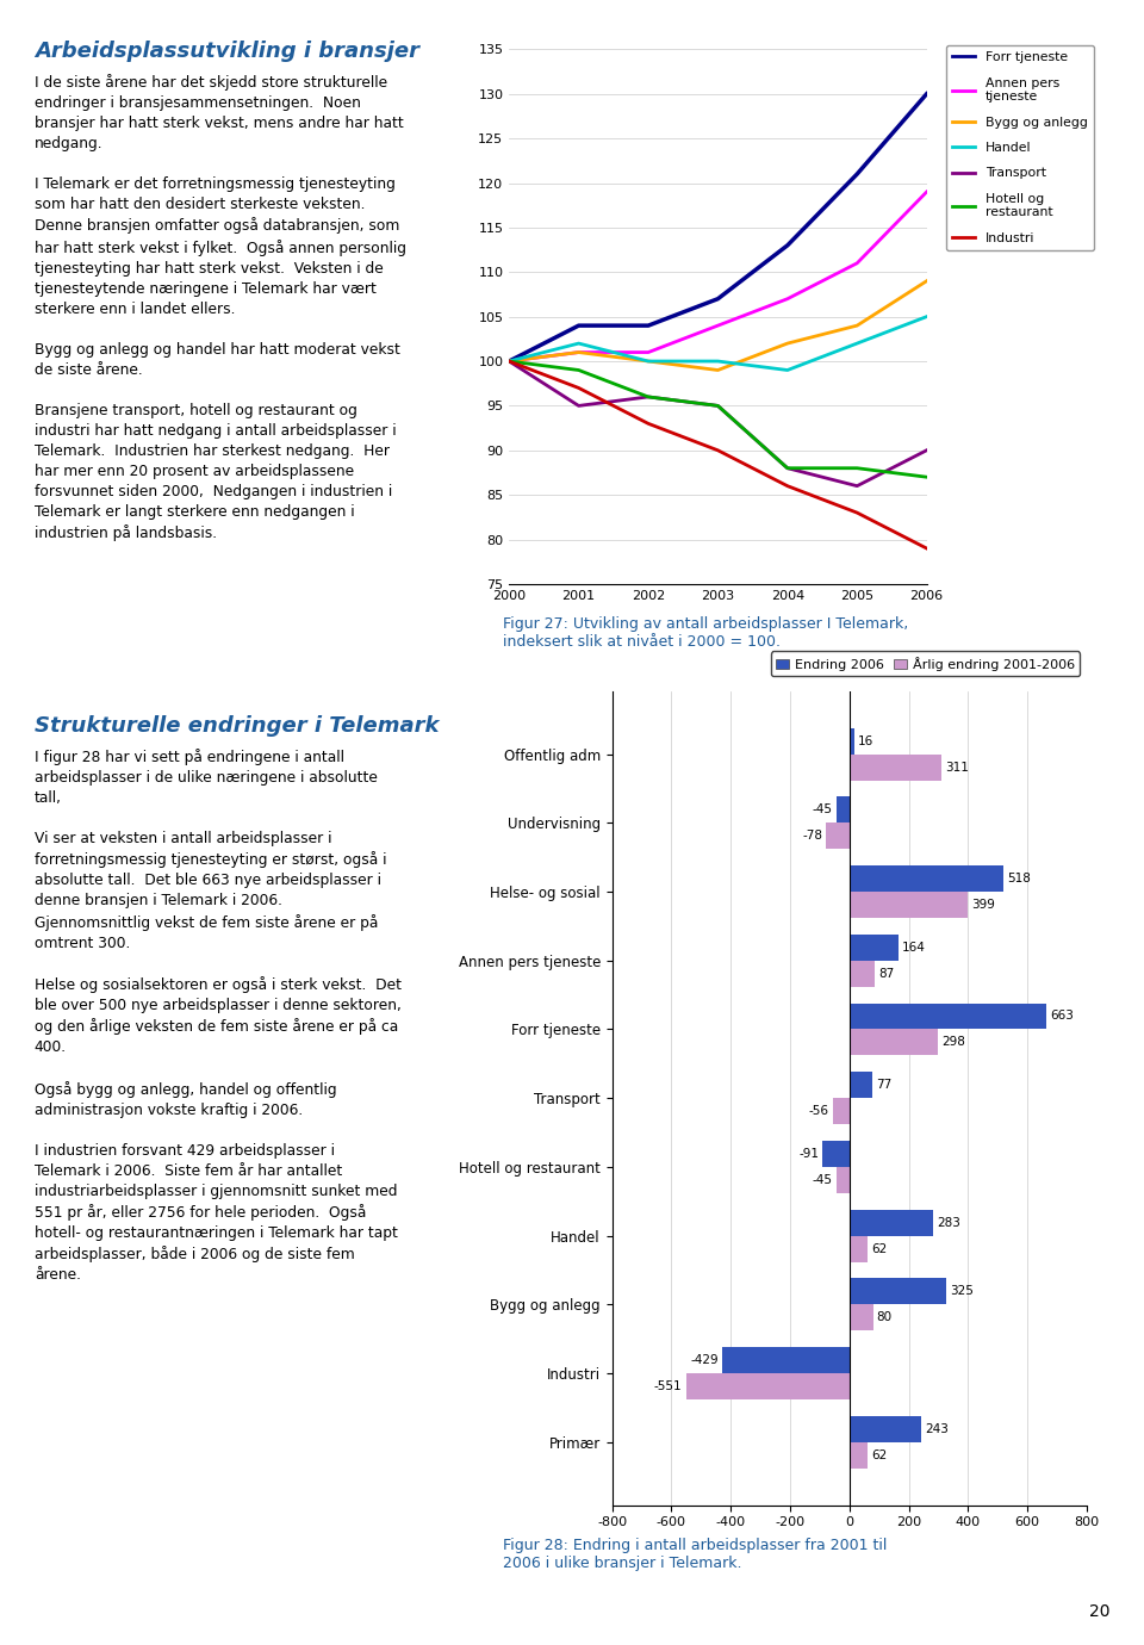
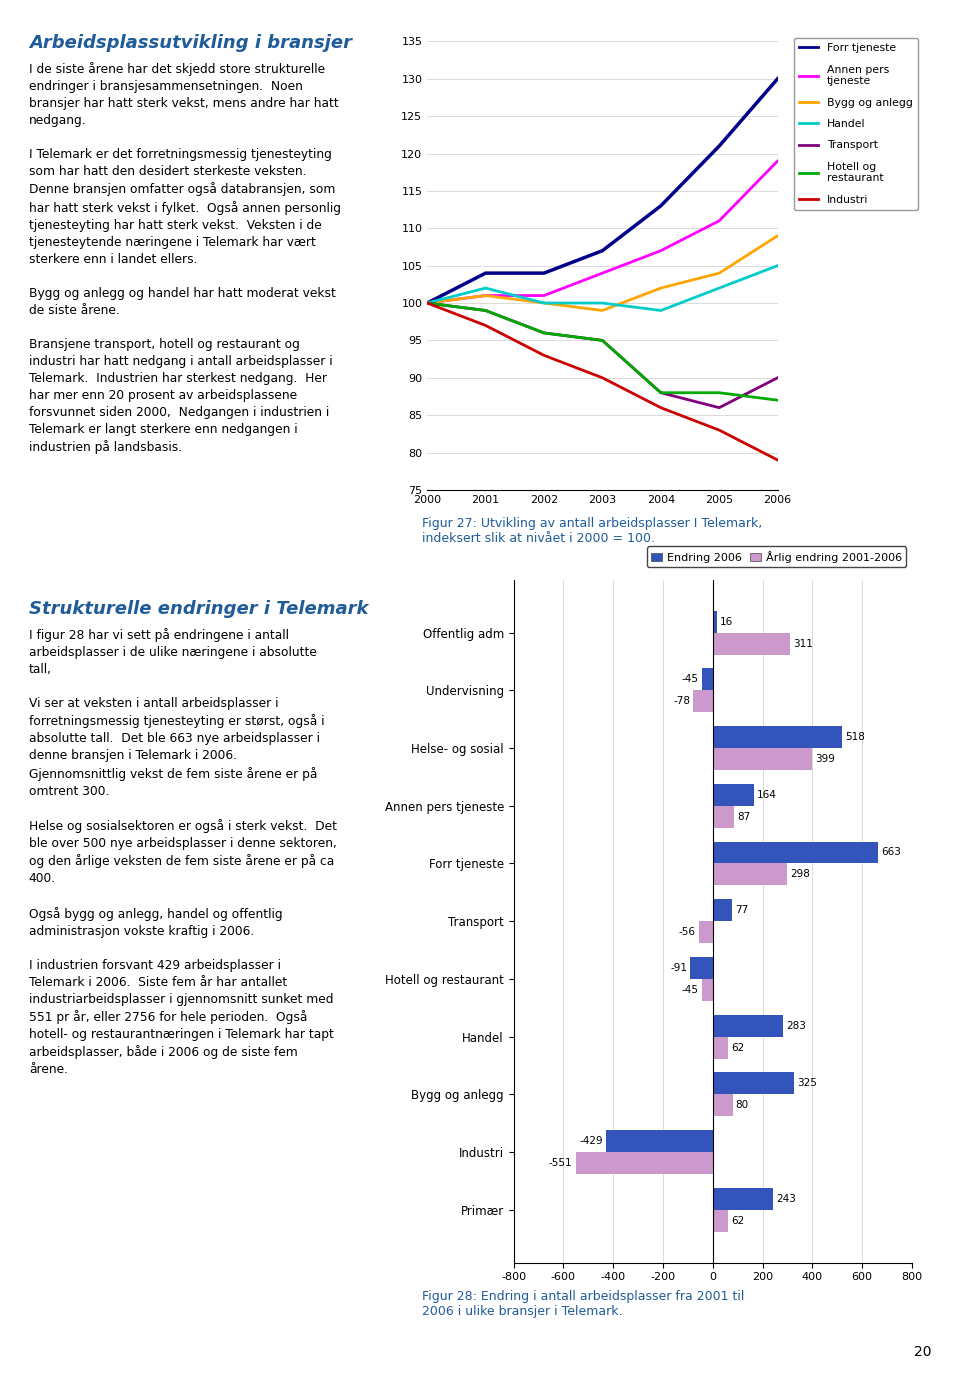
Transport/2001: 95 -> 99
